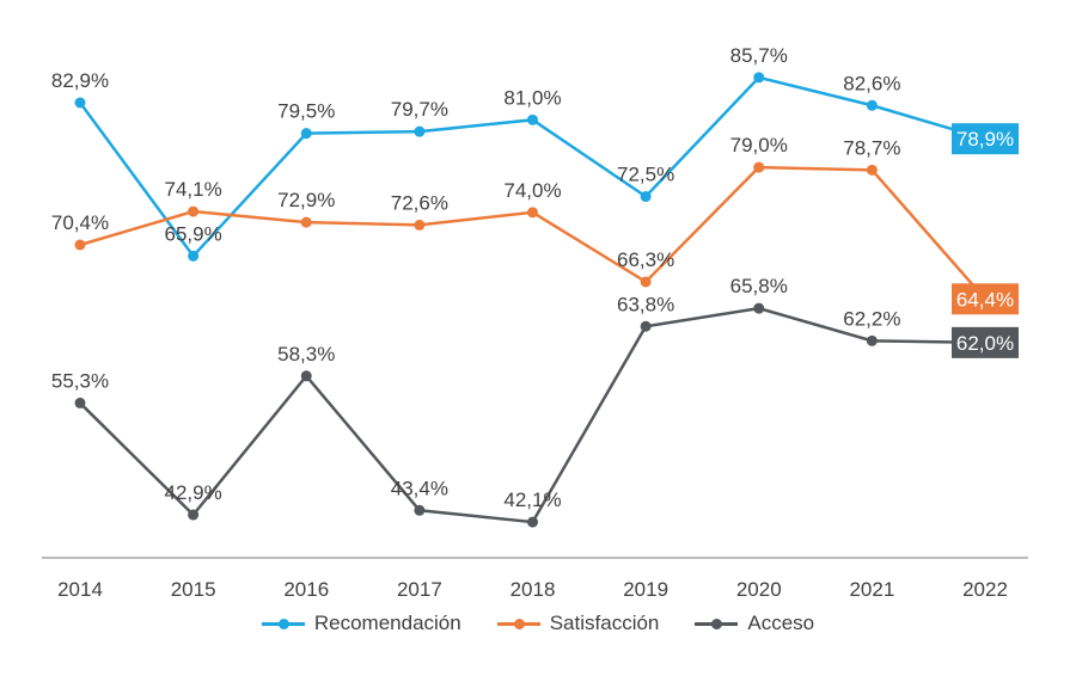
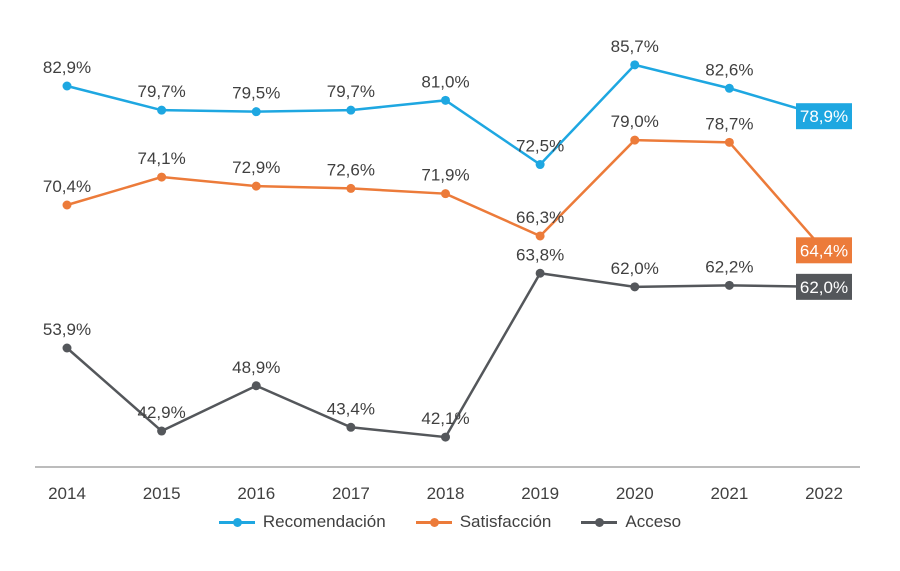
Acceso/2014: 55,3% -> 53,9%
Recomendación/2015: 65,9% -> 79,7%
Acceso/2016: 58,3% -> 48,9%
Satisfacción/2018: 74,0% -> 71,9%
Acceso/2020: 65,8% -> 62,0%
